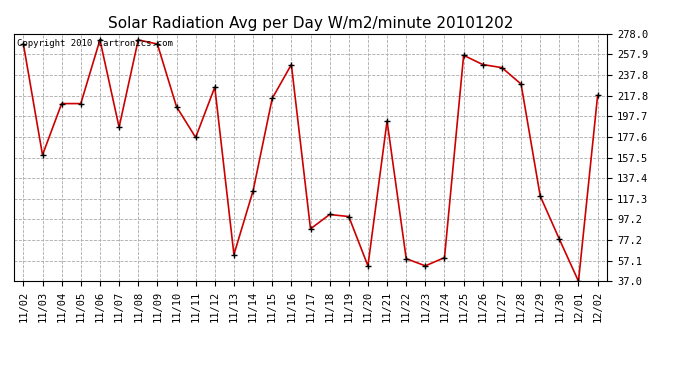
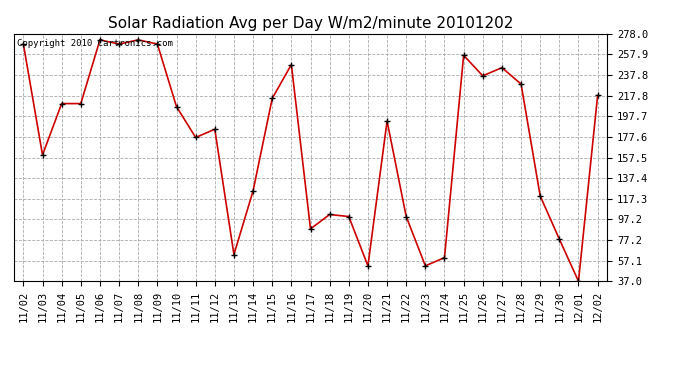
11/07: 187 -> 268
11/12: 226 -> 185
11/22: 59 -> 100
11/26: 248 -> 237
